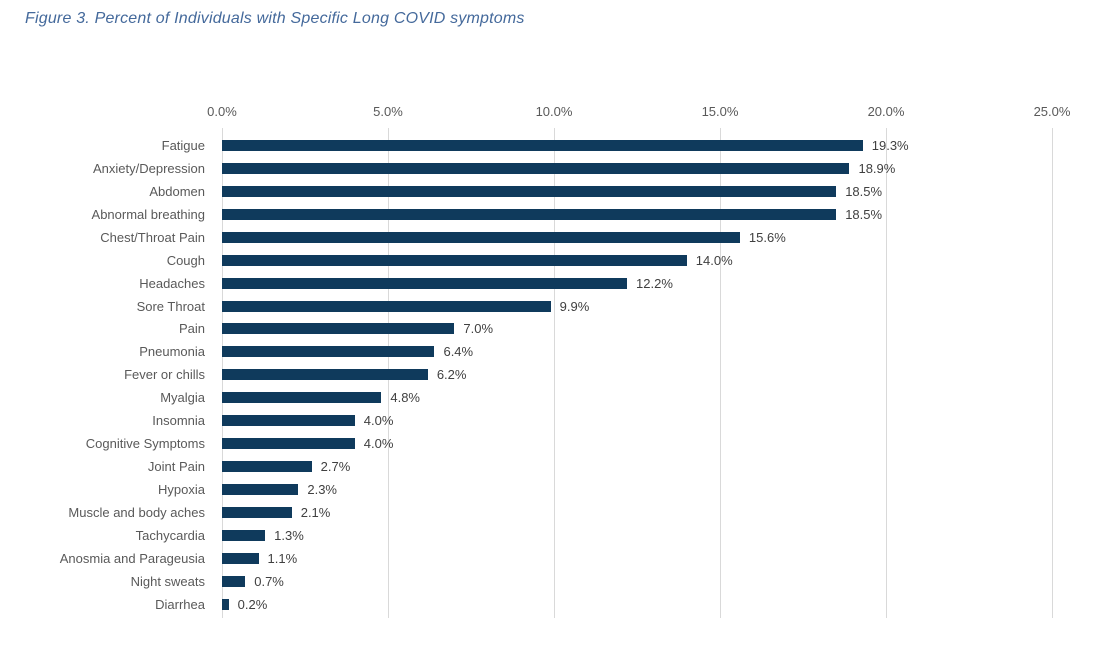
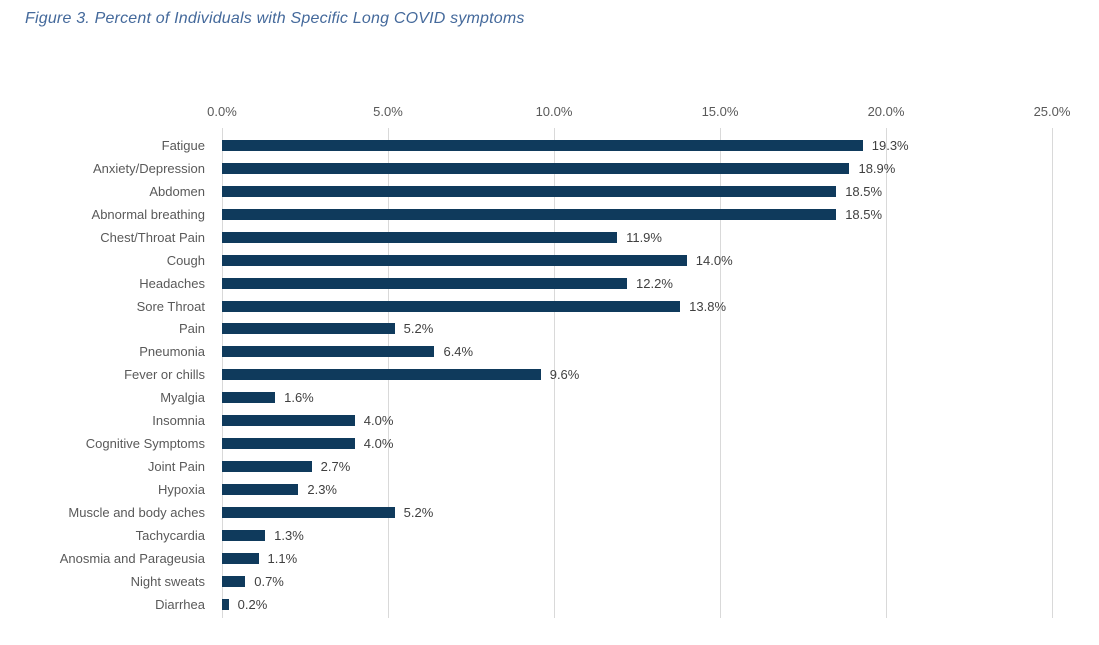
Chest/Throat Pain: 15.6% -> 11.9%
Sore Throat: 9.9% -> 13.8%
Pain: 7.0% -> 5.2%
Fever or chills: 6.2% -> 9.6%
Myalgia: 4.8% -> 1.6%
Muscle and body aches: 2.1% -> 5.2%
